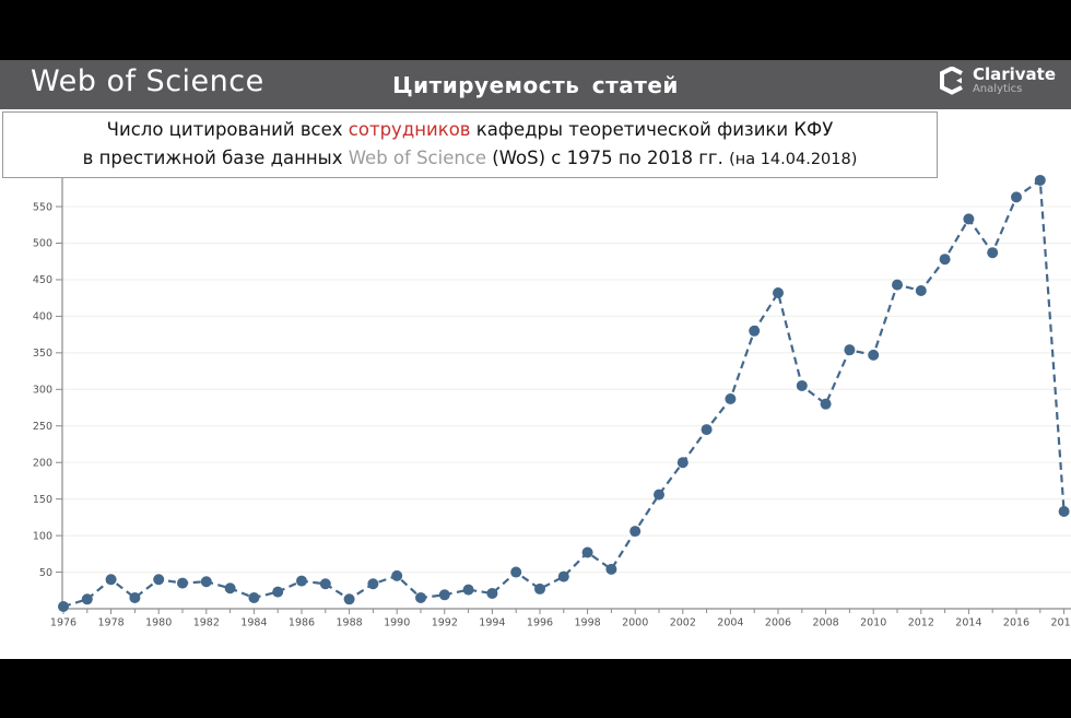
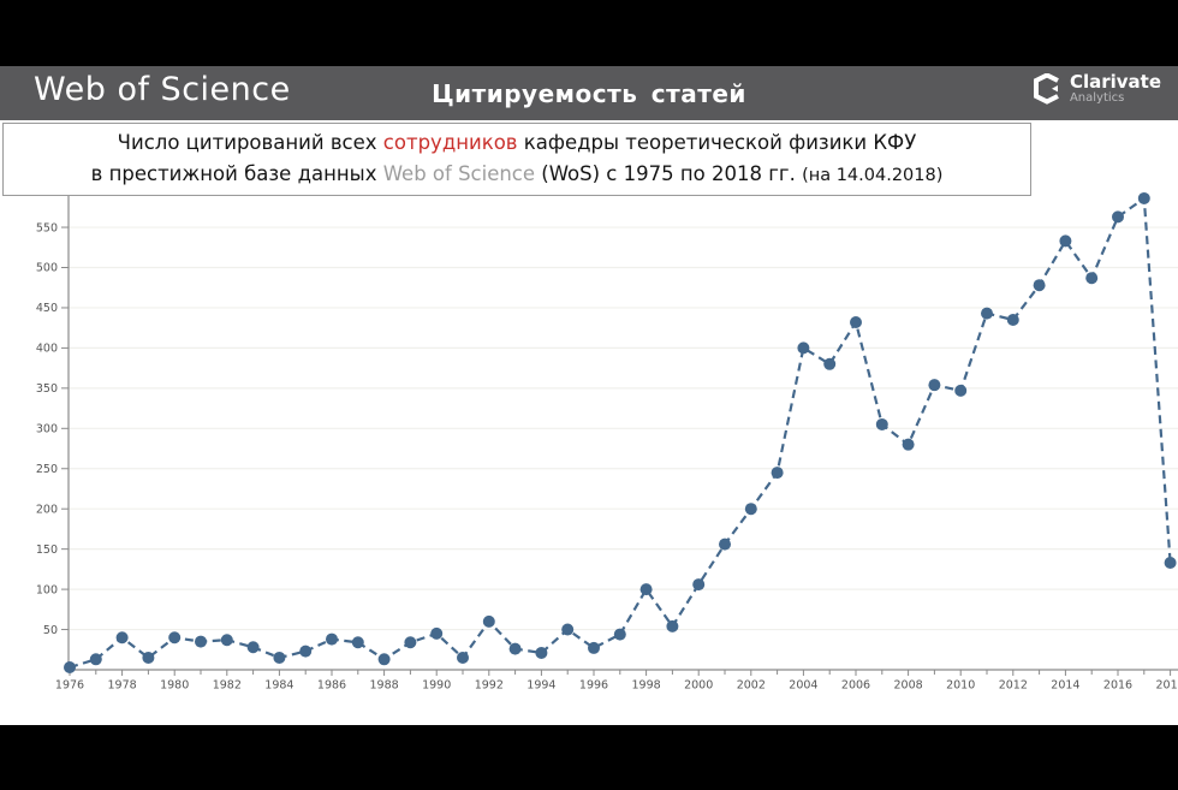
1992: 20 -> 60
1998: 80 -> 100
2004: 290 -> 400
